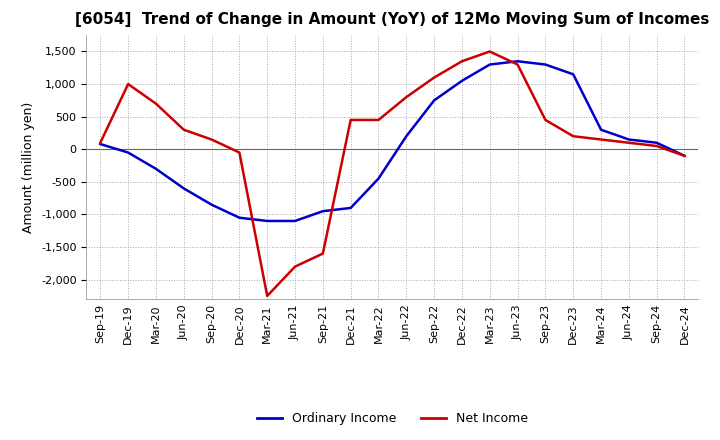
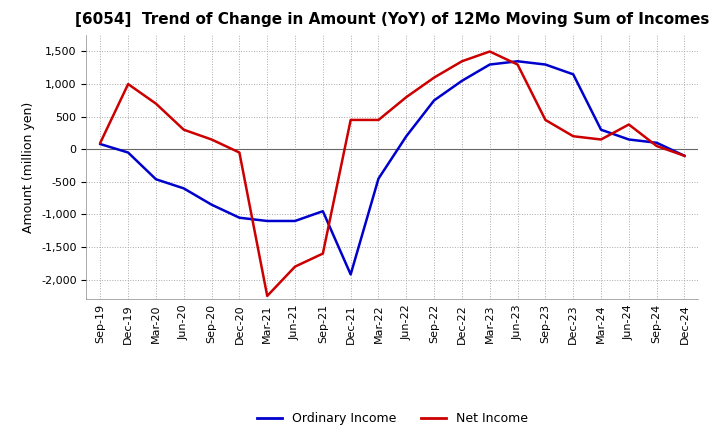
Ordinary Income/Mar-20: -300 -> -460
Ordinary Income/Dec-21: -900 -> -1,920
Net Income/Jun-24: 100 -> 380
